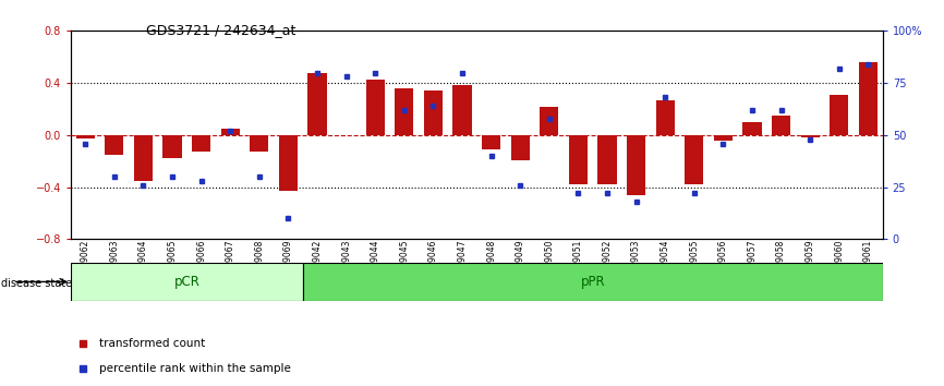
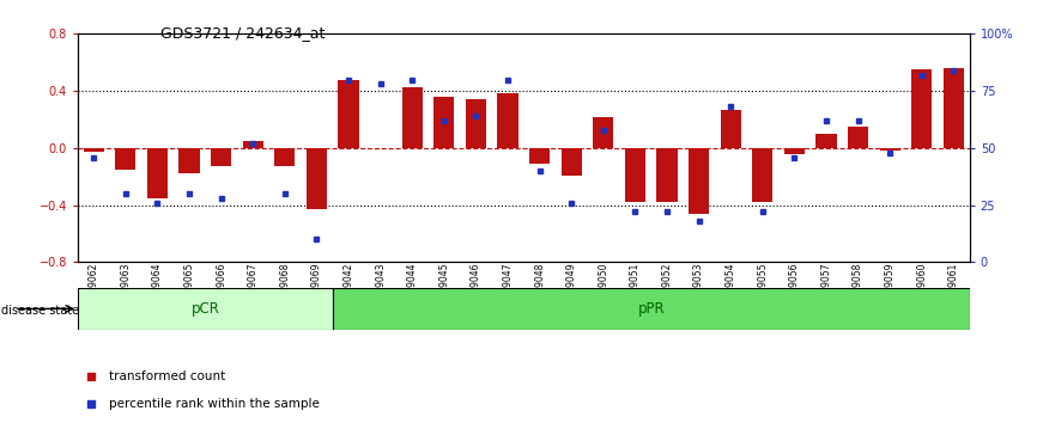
GSM559060: 0.31 -> 0.55
